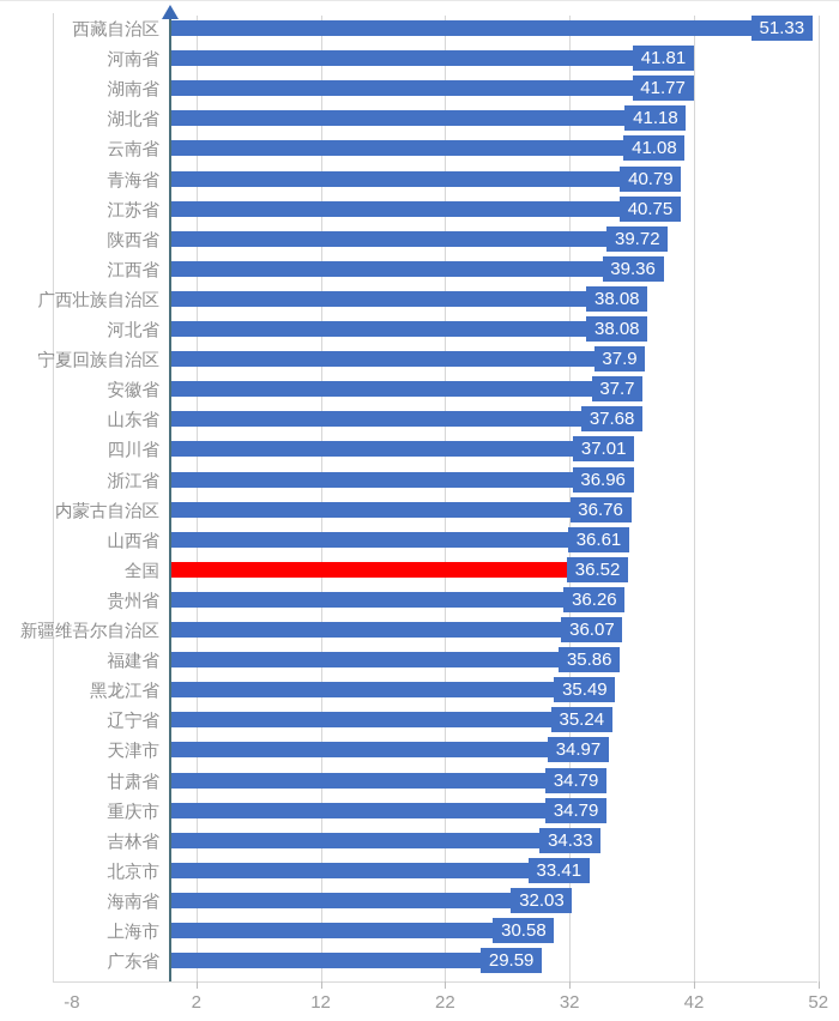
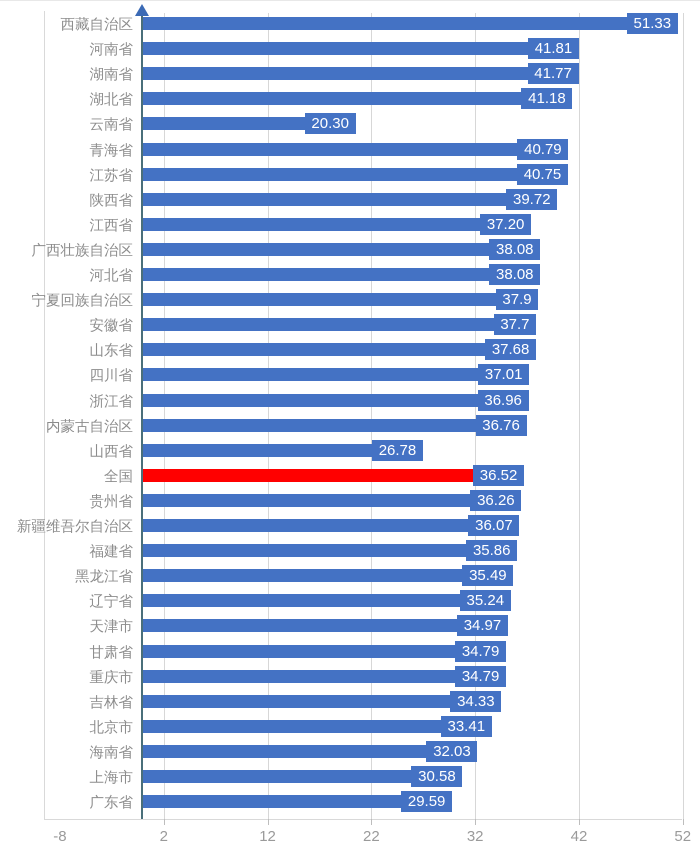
云南省: 41.08 -> 20.30
江西省: 39.36 -> 37.20
山西省: 36.61 -> 26.78
